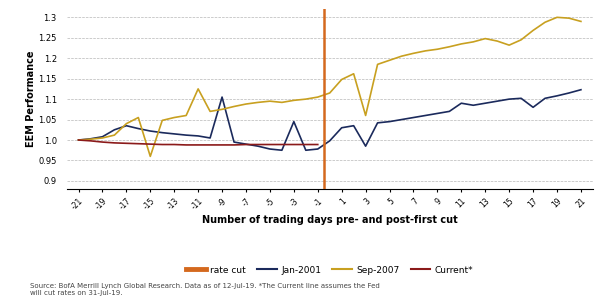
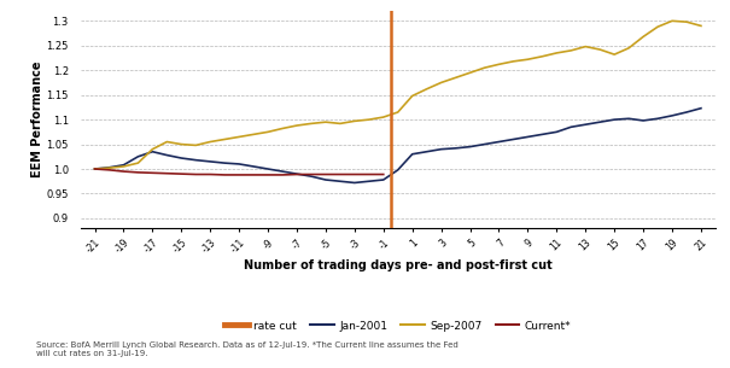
Sep-2007/-15: 0.960 -> 1.050
Sep-2007/-11: 1.125 -> 1.065
Jan-2001/-9: 1.105 -> 1.000
Jan-2001/-3: 1.045 -> 0.972
Jan-2001/3: 0.985 -> 1.040
Sep-2007/3: 1.060 -> 1.175
Jan-2001/11: 1.090 -> 1.075
Jan-2001/17: 1.080 -> 1.098
